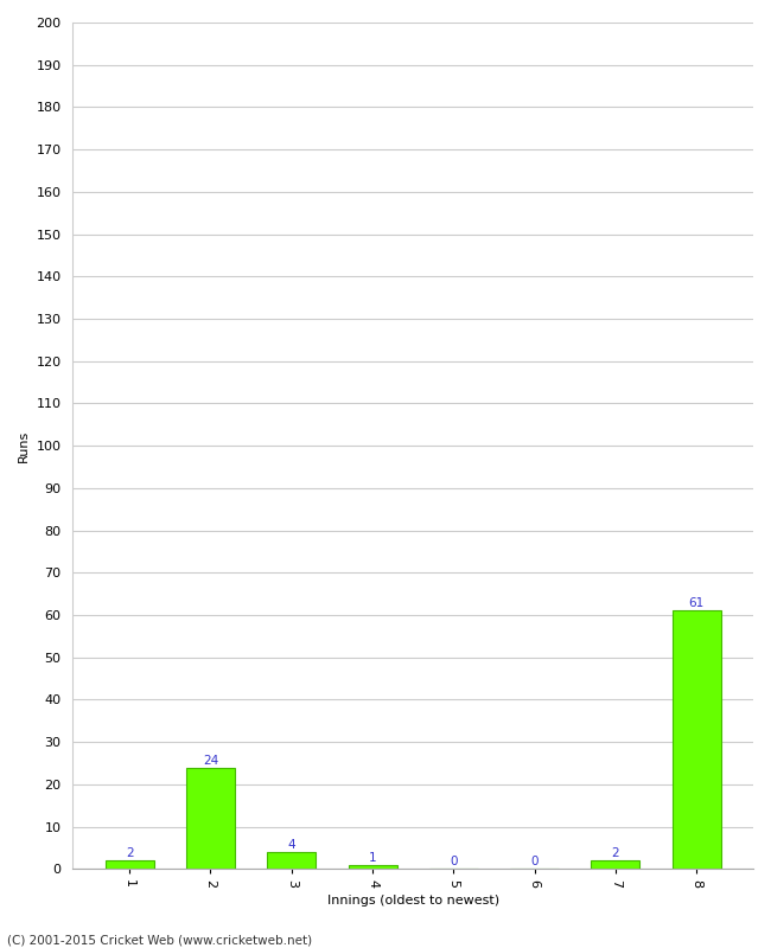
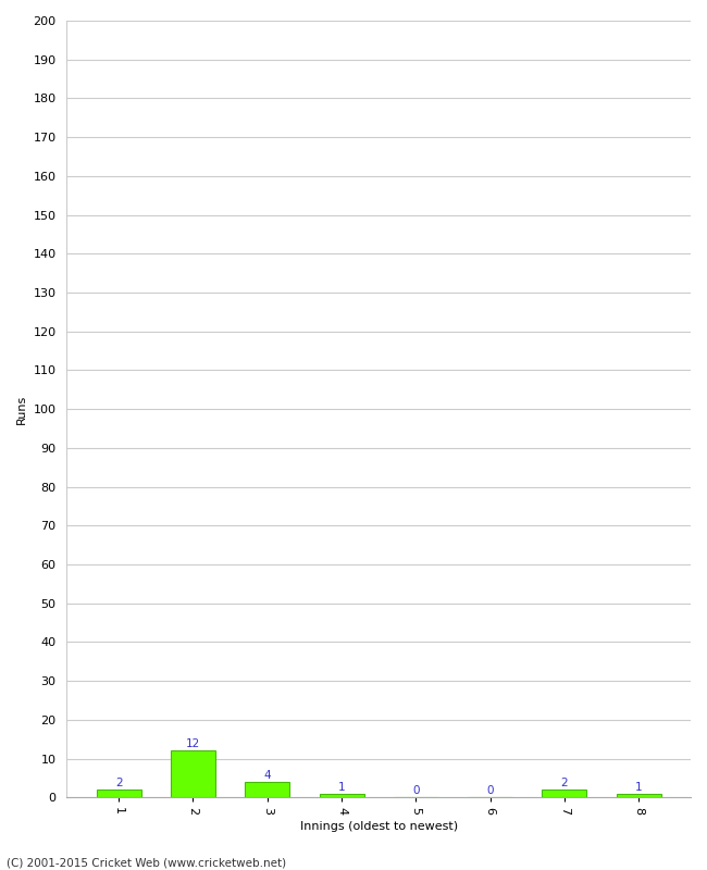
2: 24 -> 12
8: 61 -> 1
